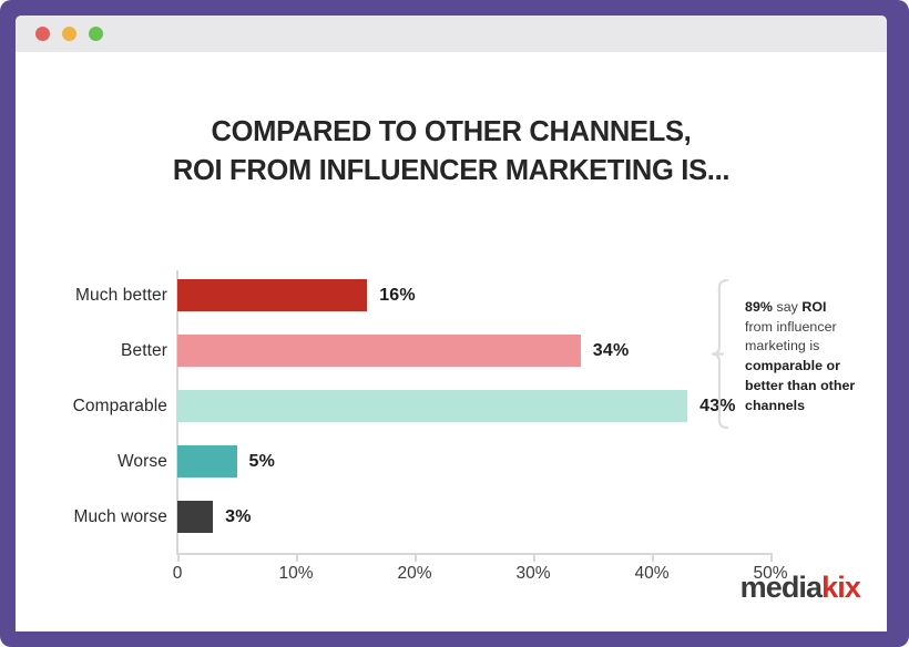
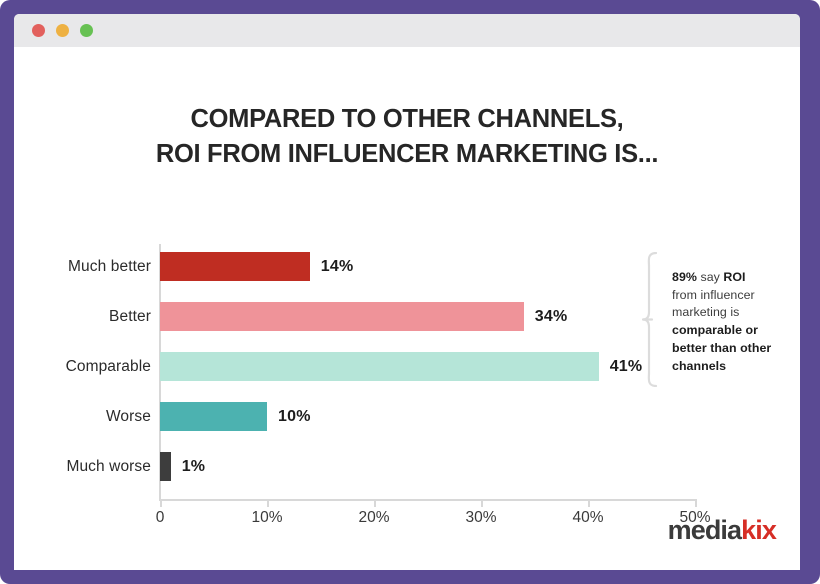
Much better: 16% -> 14%
Comparable: 43% -> 41%
Worse: 5% -> 10%
Much worse: 3% -> 1%
